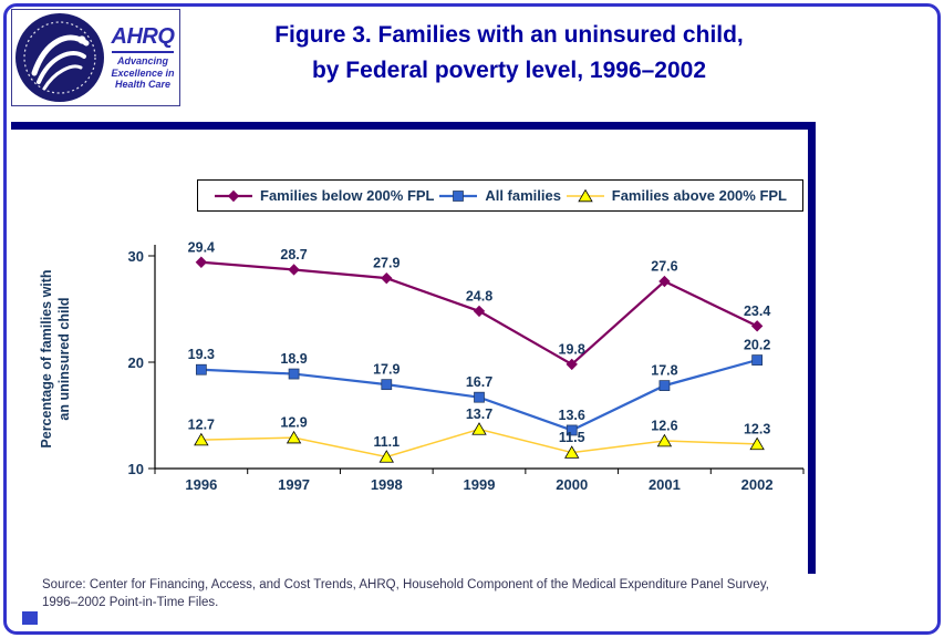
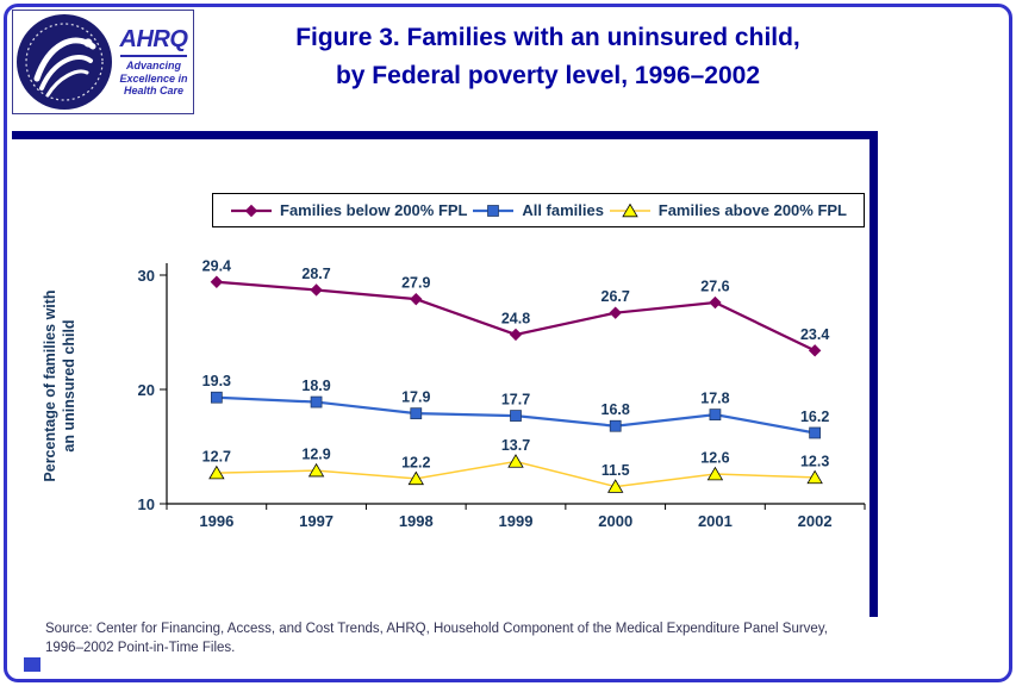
Families above 200% FPL/1998: 11.1 -> 12.2
All families/1999: 16.7 -> 17.7
Families below 200% FPL/2000: 19.8 -> 26.7
All families/2000: 13.6 -> 16.8
All families/2002: 20.2 -> 16.2
